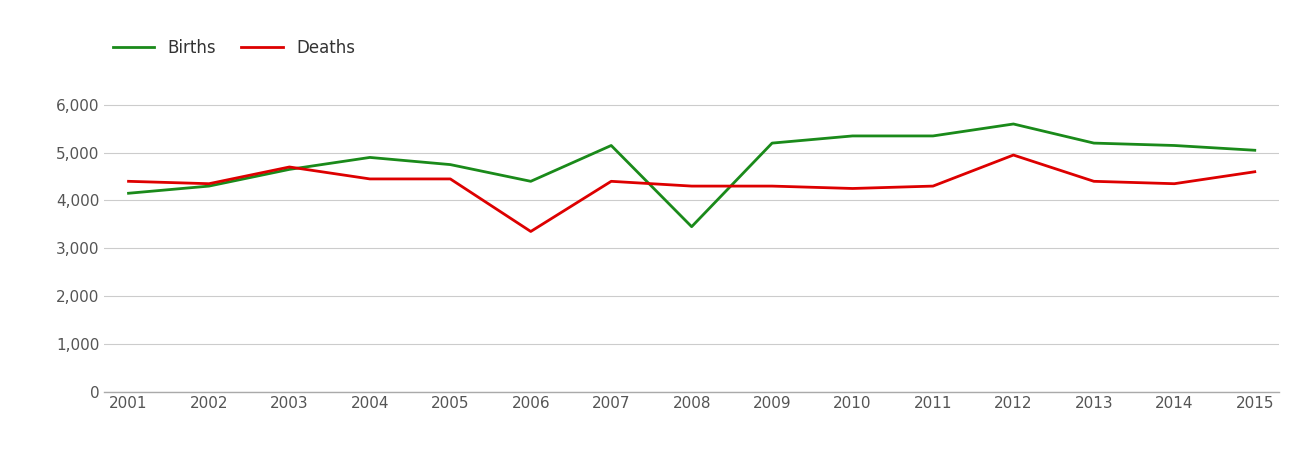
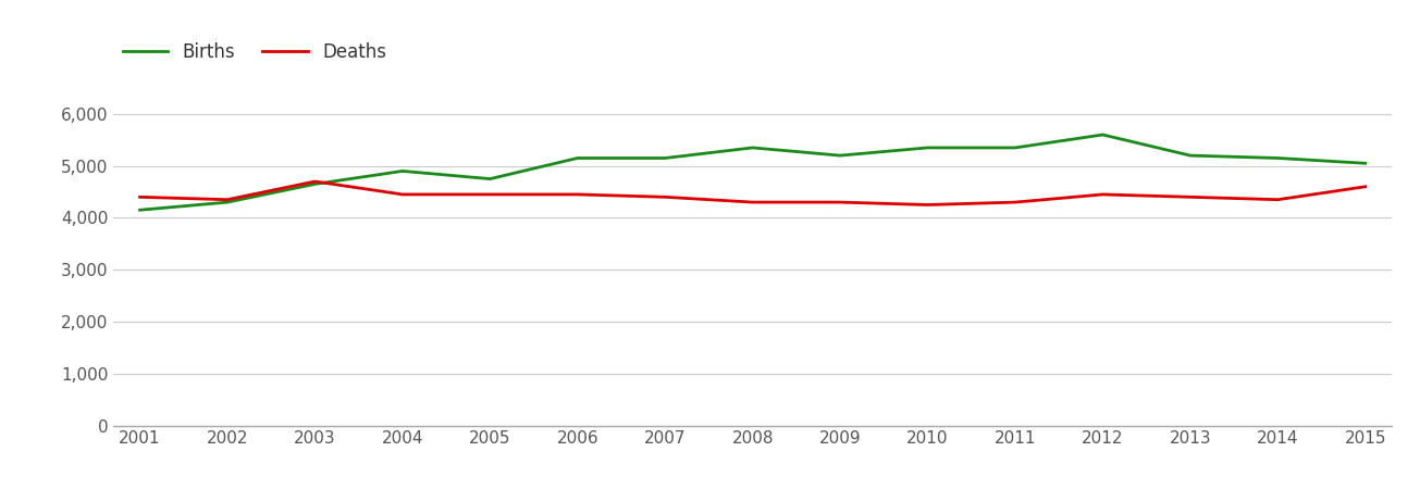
Births/2006: 4,400 -> 5,150
Deaths/2006: 3,350 -> 4,450
Births/2008: 3,450 -> 5,350
Deaths/2012: 4,950 -> 4,450
